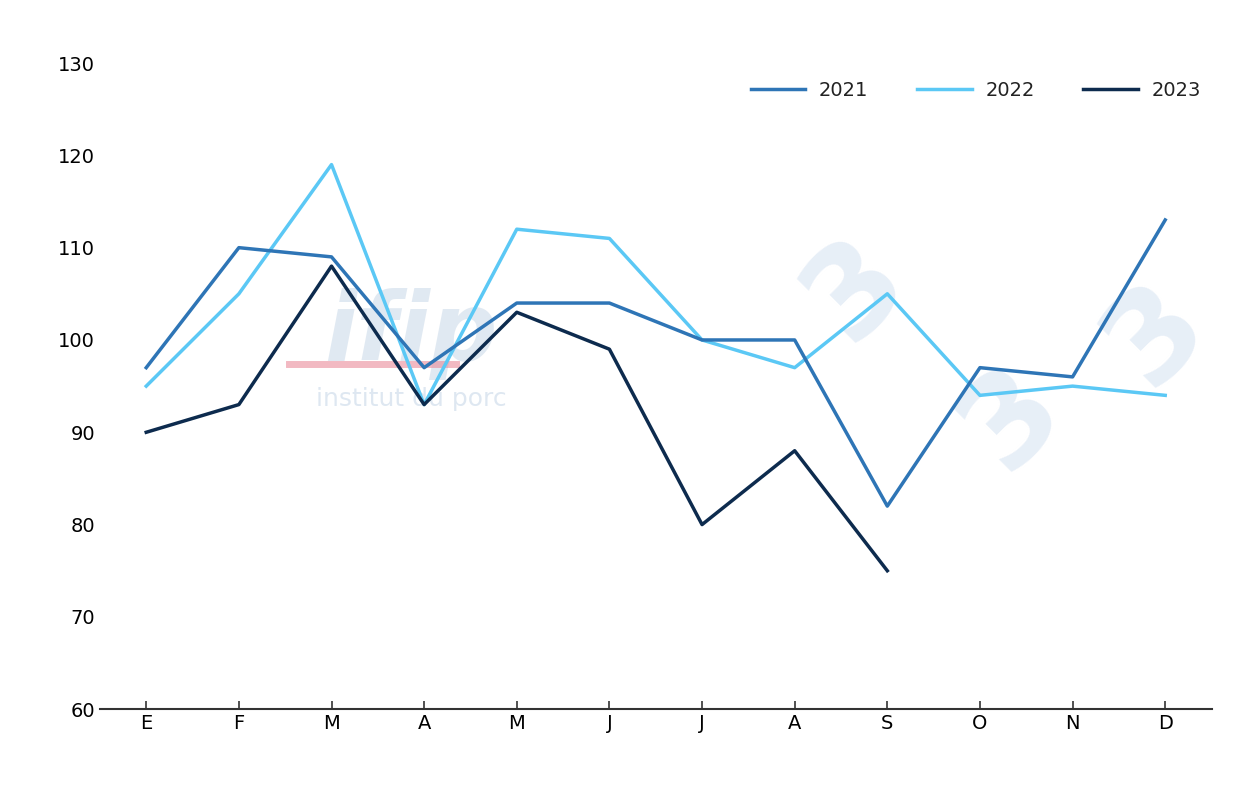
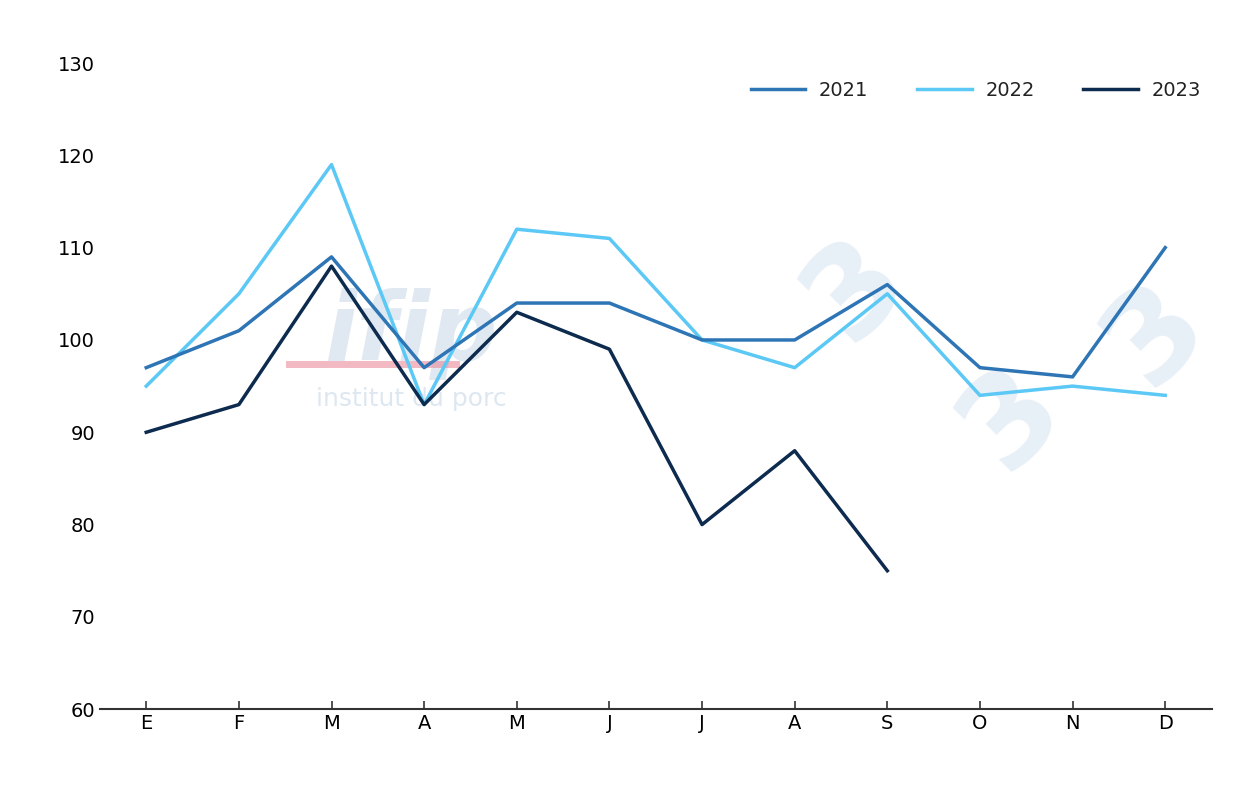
2021/F: 110 -> 101
2021/S: 82 -> 106
2021/D: 113 -> 110
